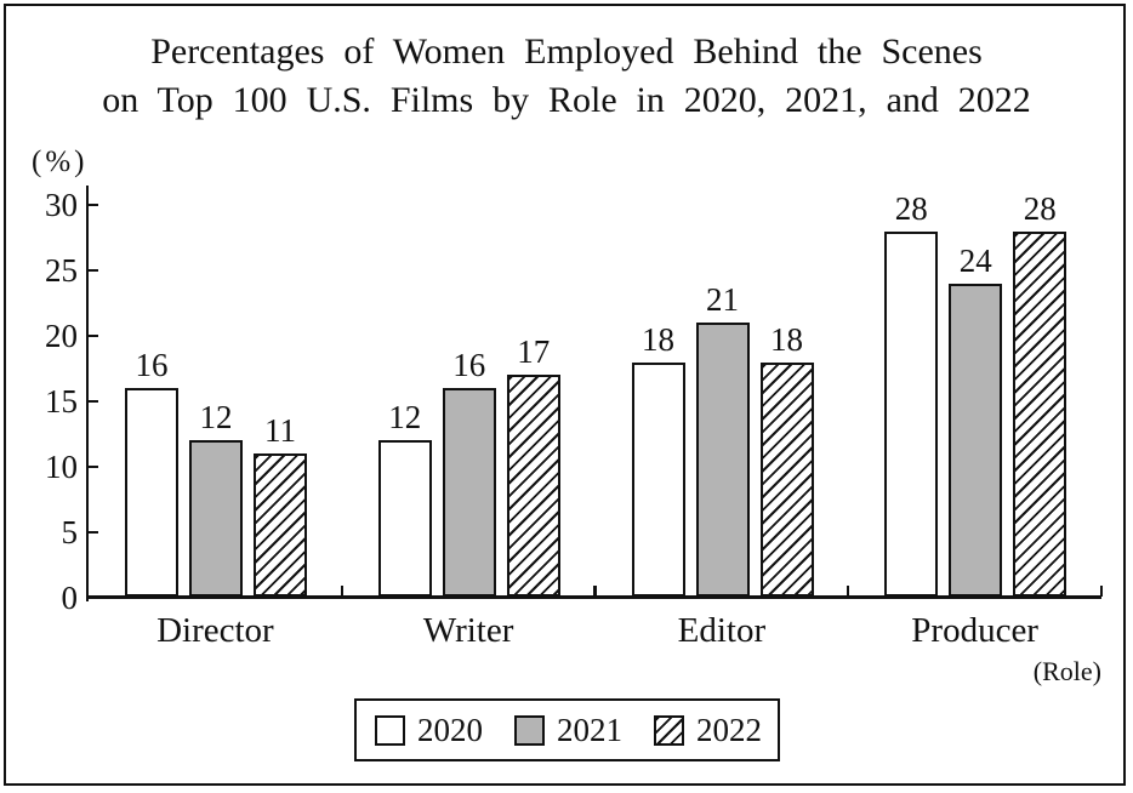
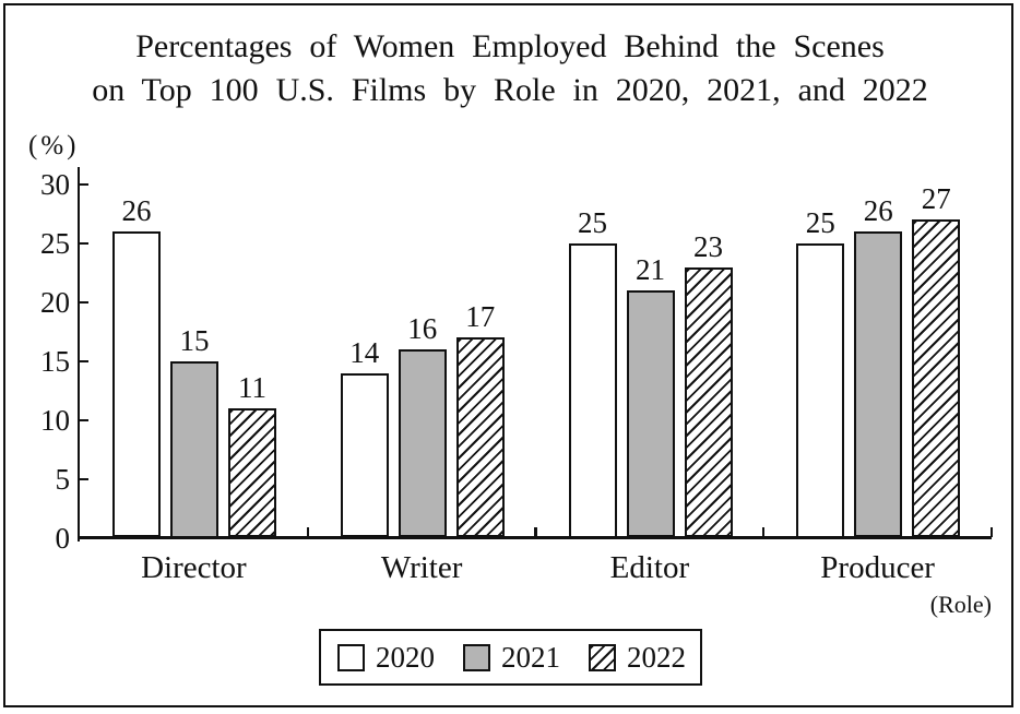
2020/Director: 16 -> 26
2021/Director: 12 -> 15
2020/Writer: 12 -> 14
2020/Editor: 18 -> 25
2022/Editor: 18 -> 23
2020/Producer: 28 -> 25
2021/Producer: 24 -> 26
2022/Producer: 28 -> 27
